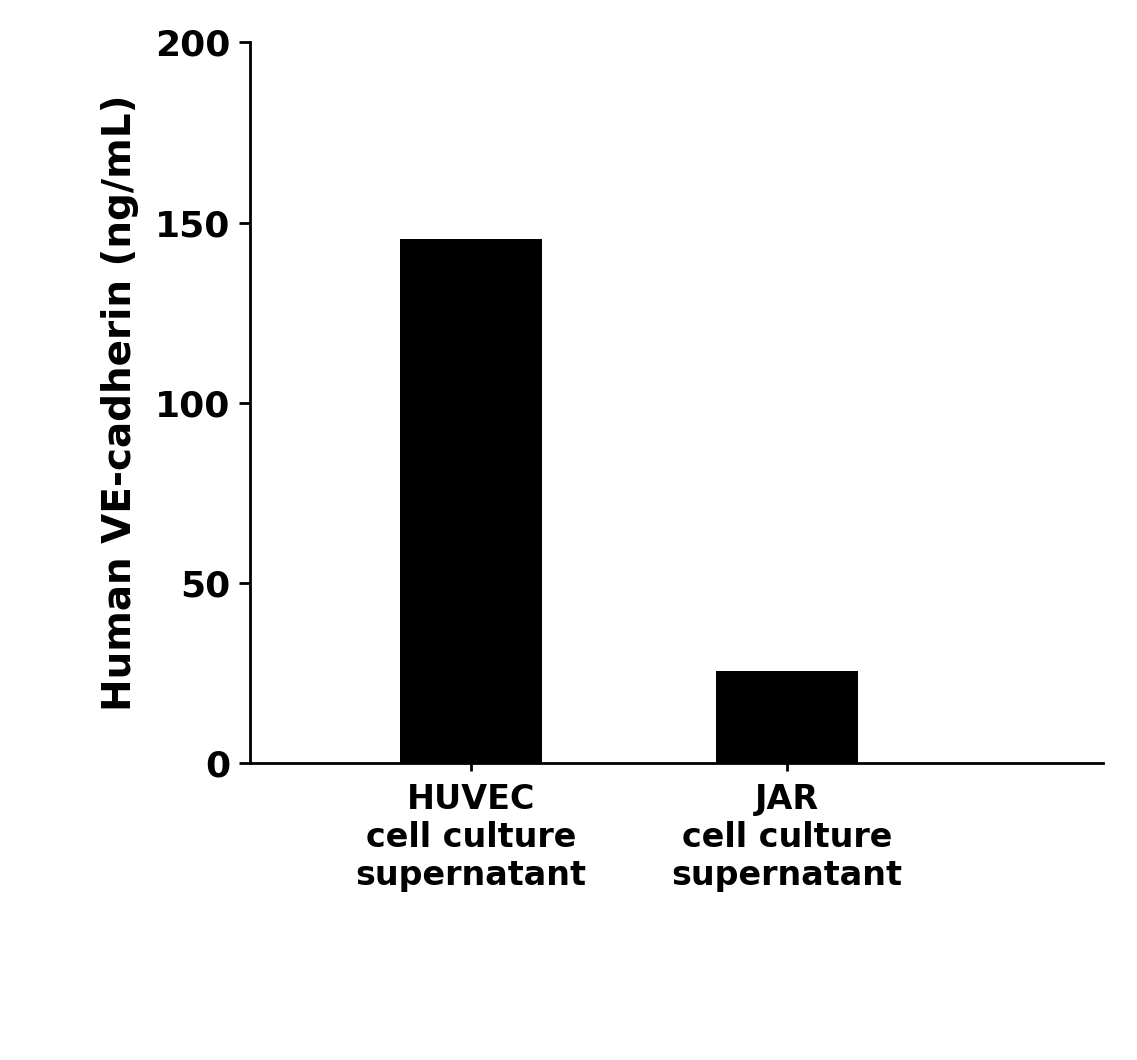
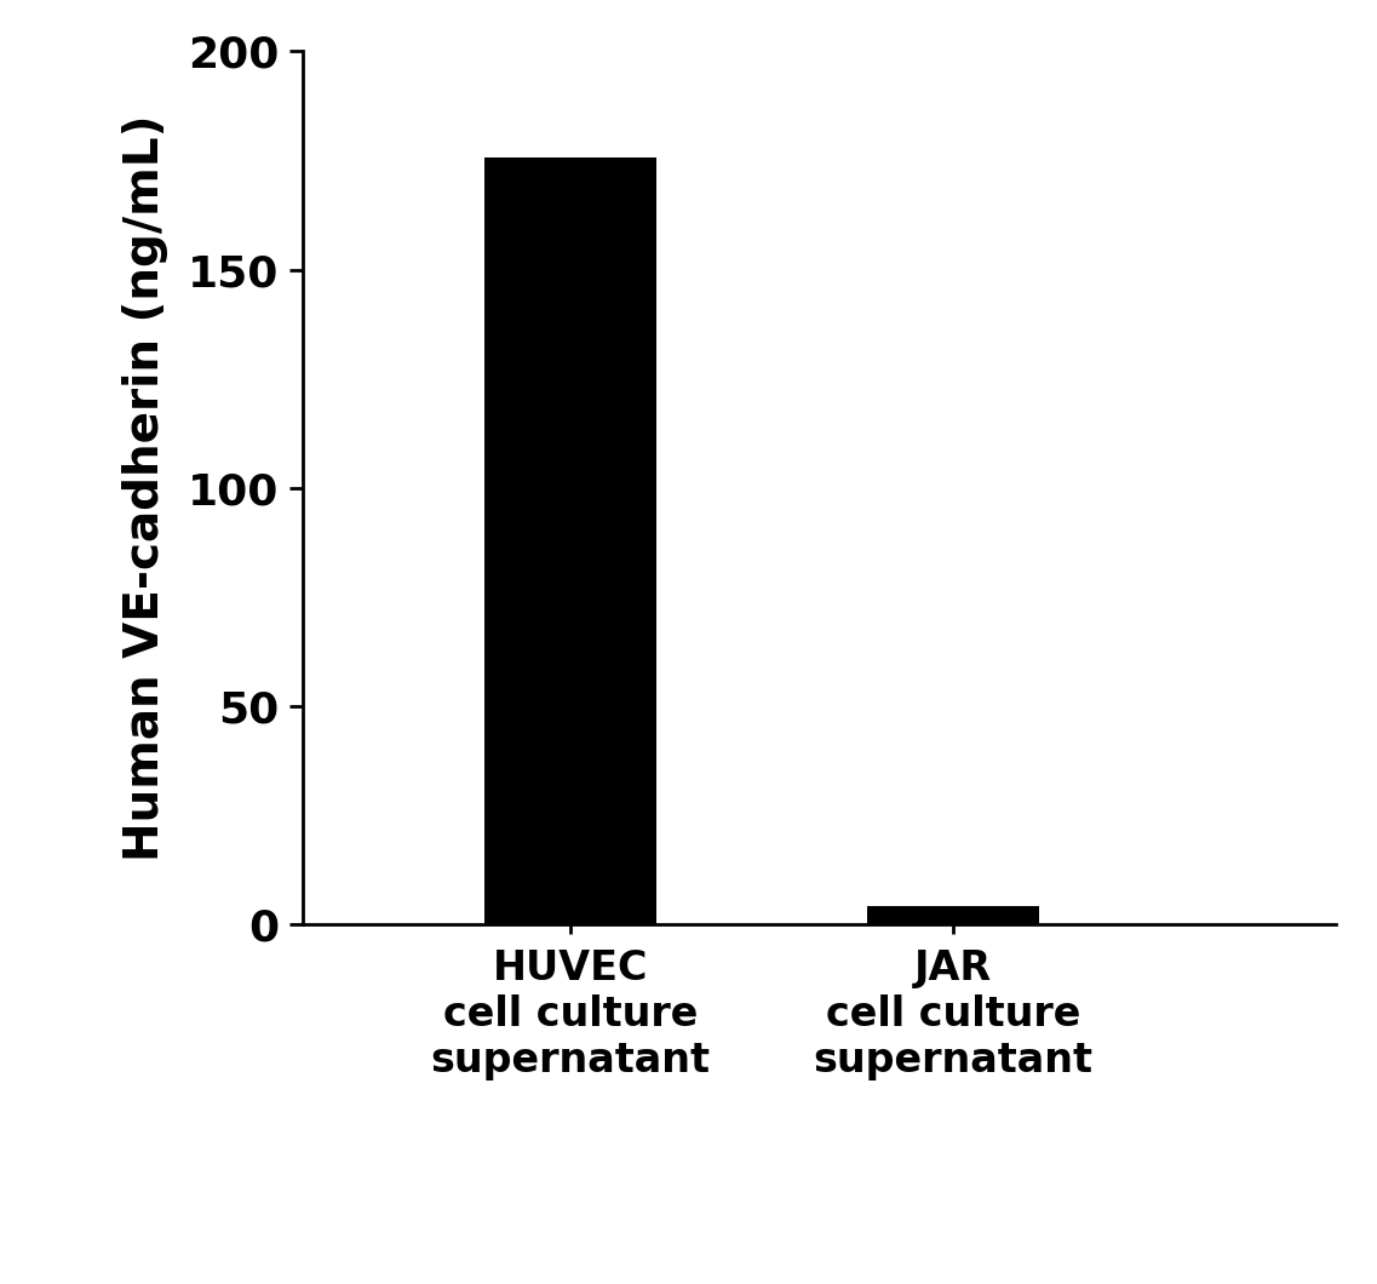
HUVEC cell culture supernatant: 145.5 -> 175.7
JAR cell culture supernatant: 25.5 -> 4.1
